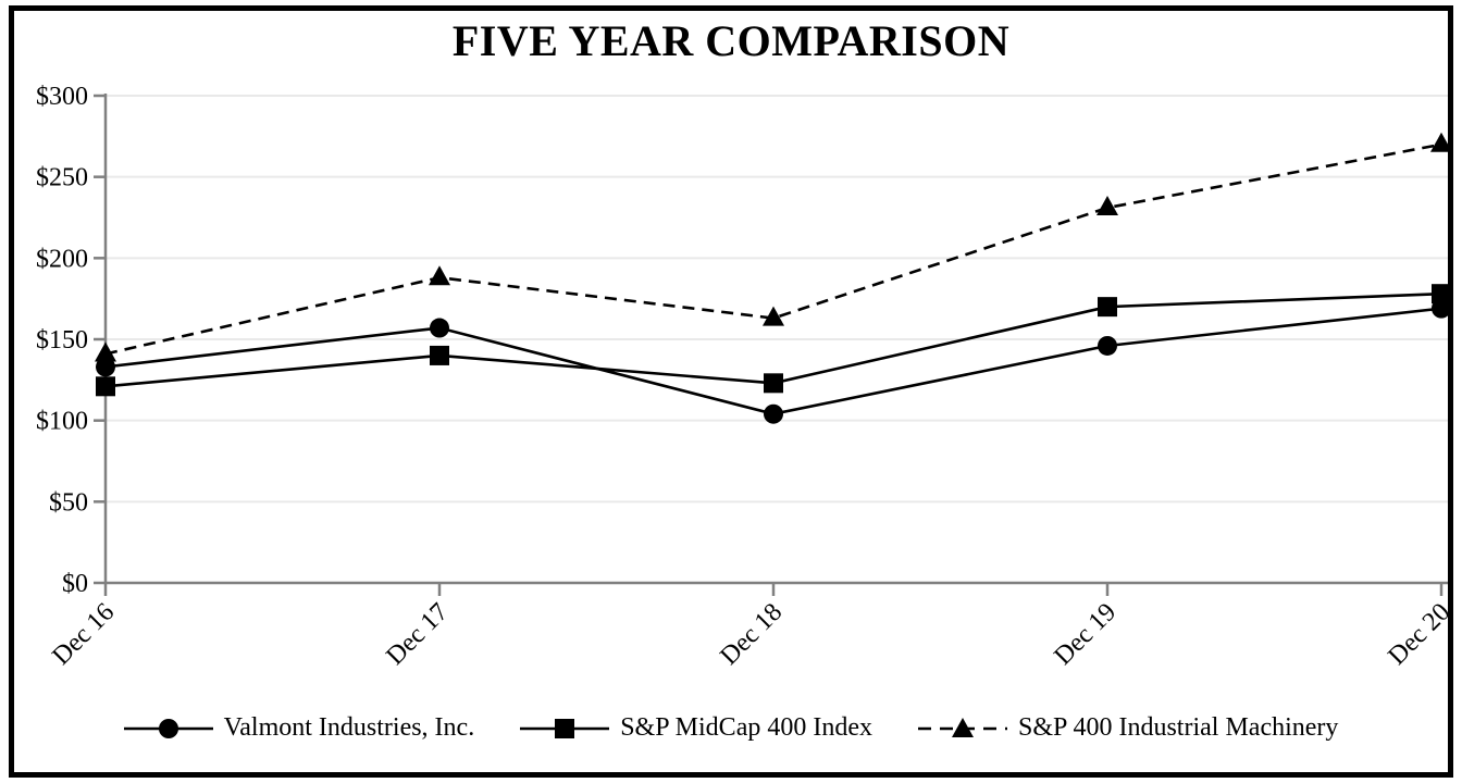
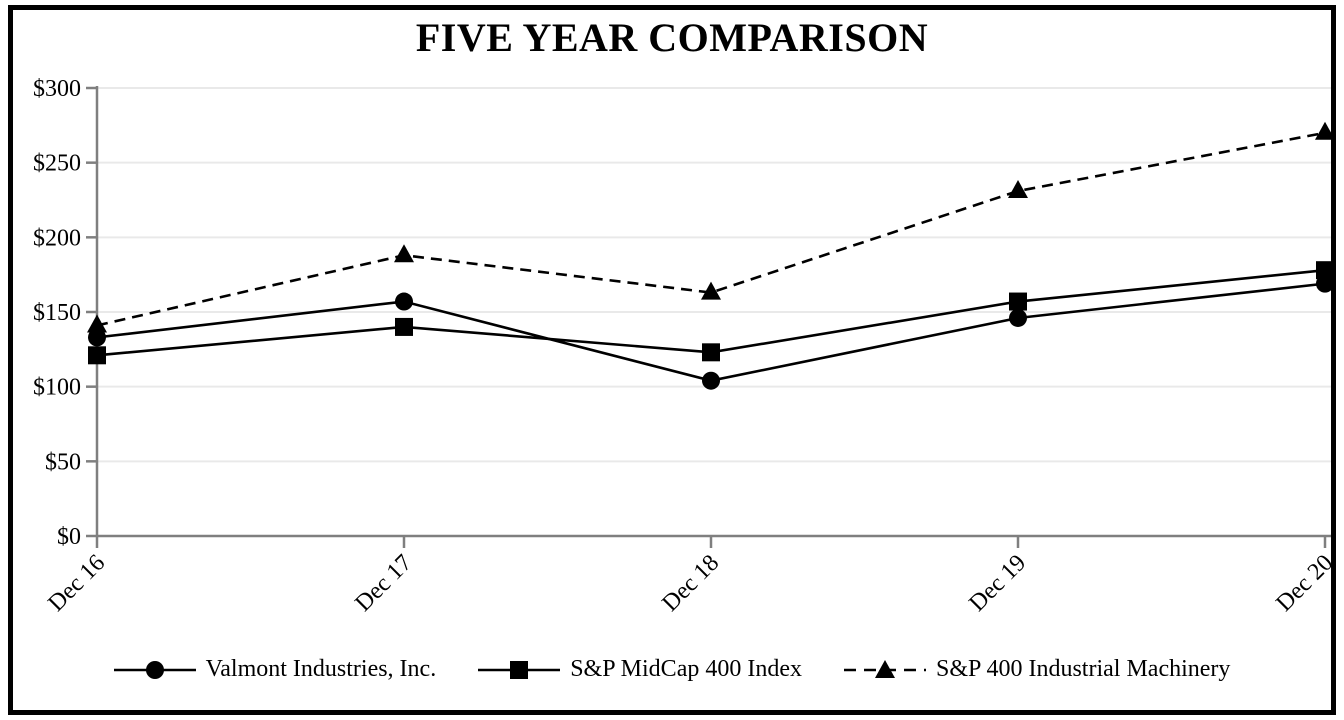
S&P MidCap 400 Index/Dec 19: $170 -> $157
